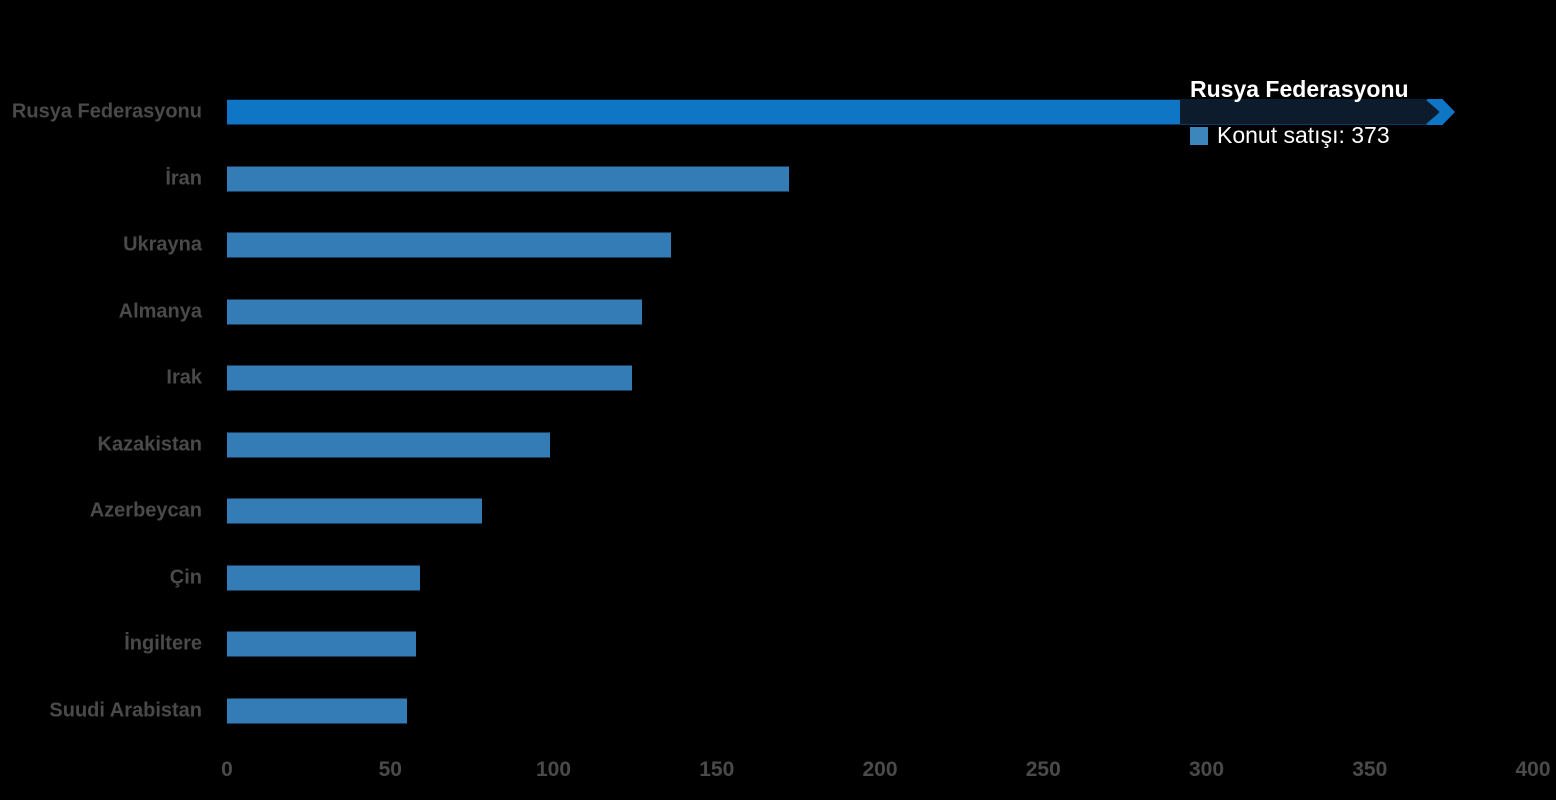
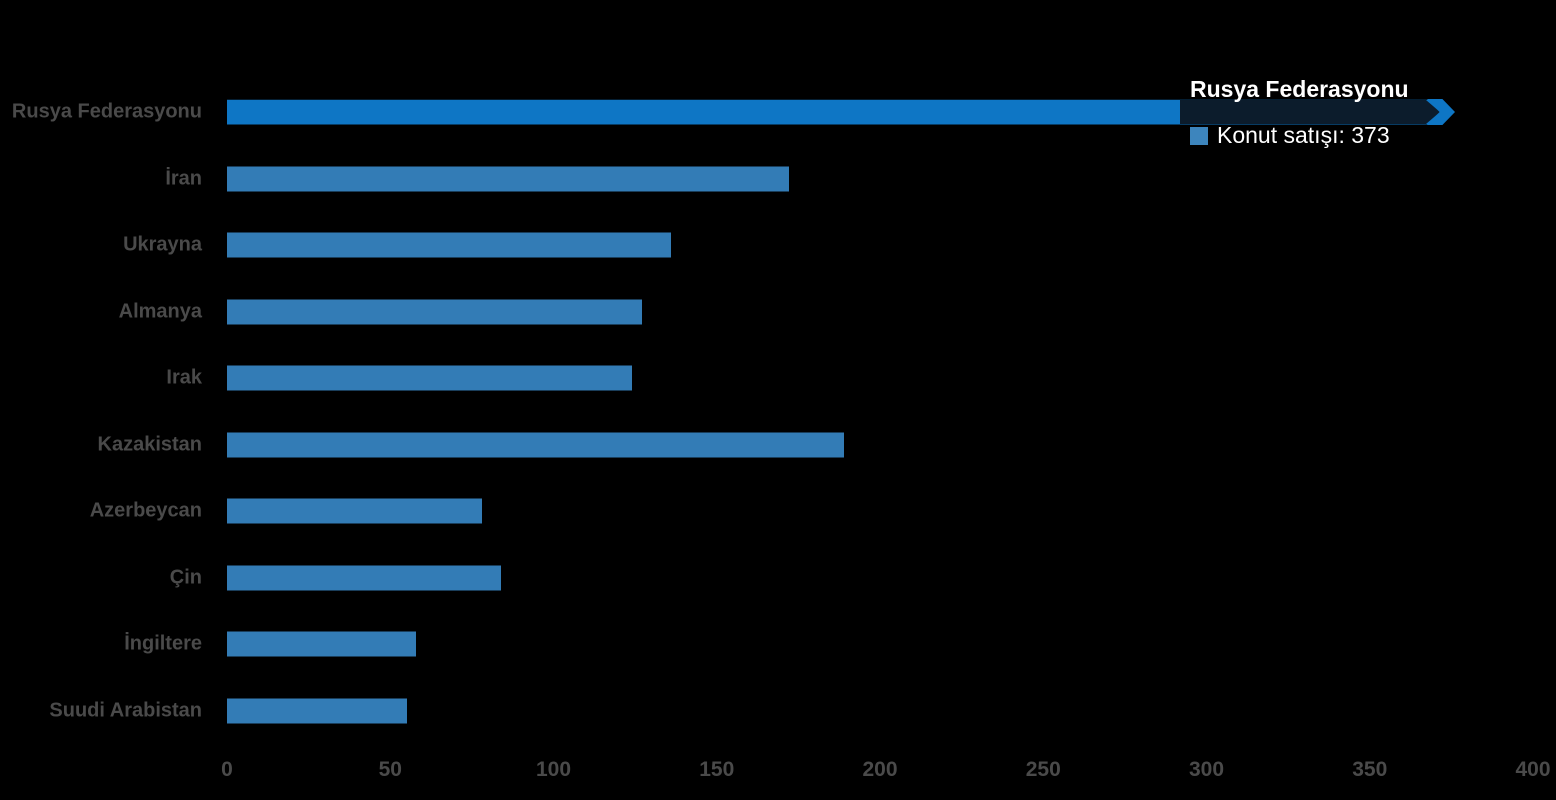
Kazakistan: 99 -> 189
Çin: 59 -> 84
